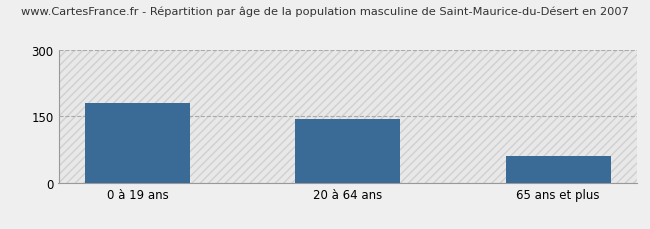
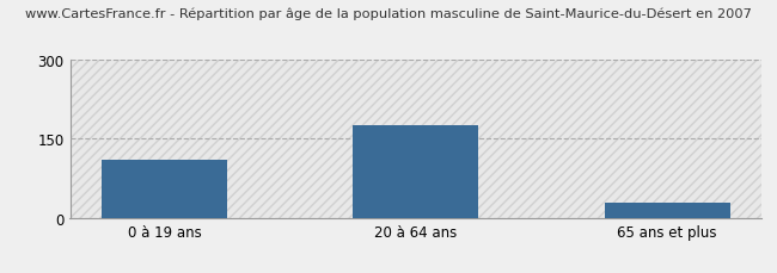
0 à 19 ans: 180 -> 110
20 à 64 ans: 145 -> 175
65 ans et plus: 60 -> 30
